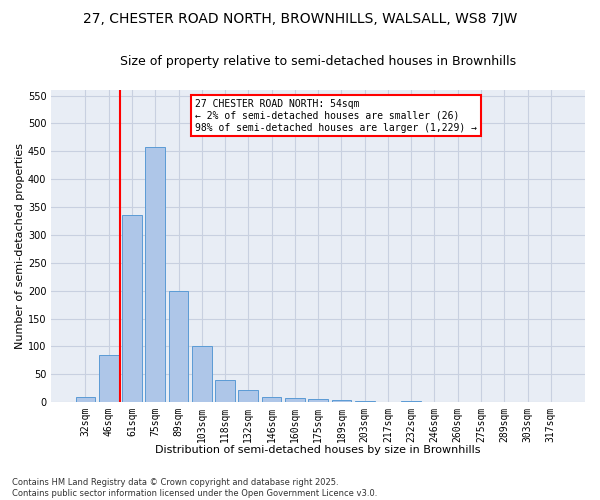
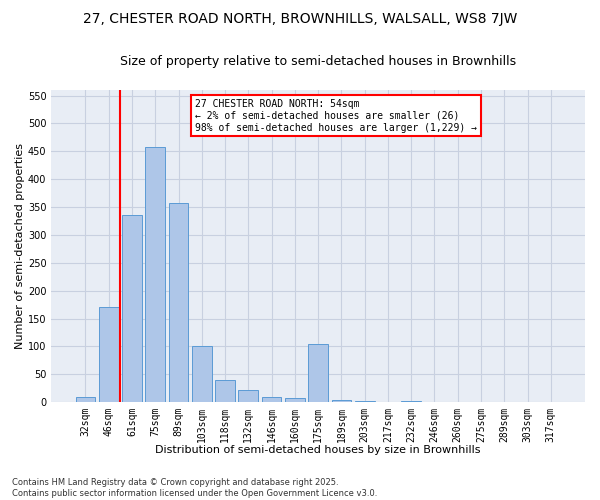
46sqm: 84 -> 170
89sqm: 200 -> 358
175sqm: 5 -> 104
